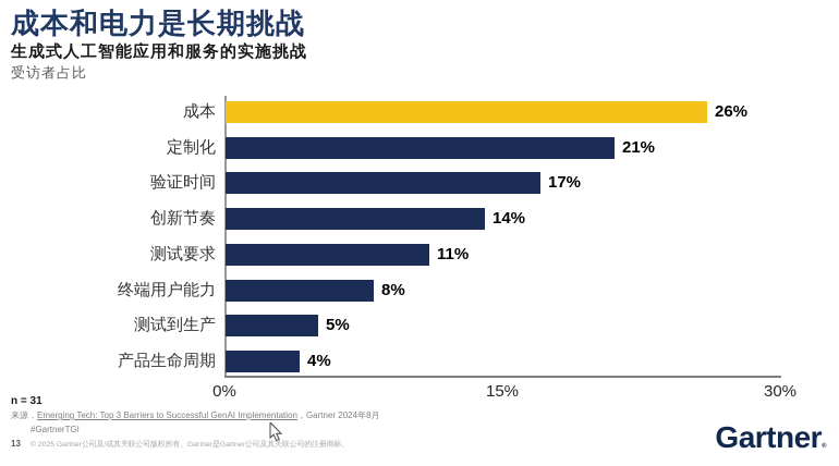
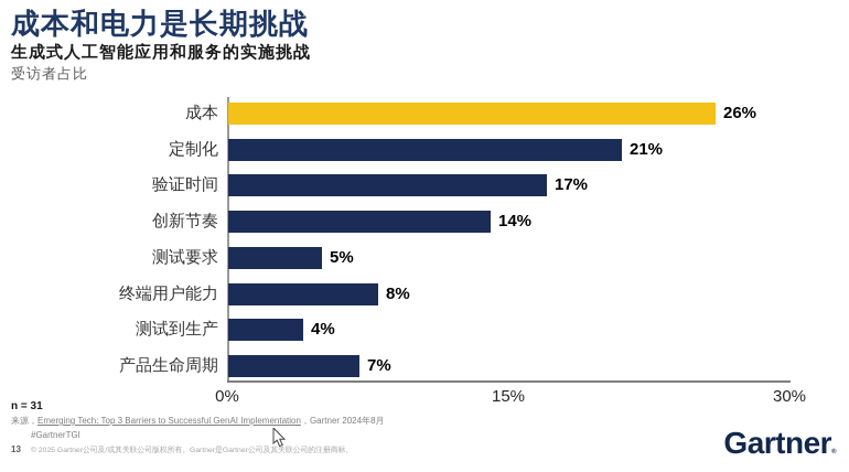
测试要求: 11% -> 5%
测试到生产: 5% -> 4%
产品生命周期: 4% -> 7%
